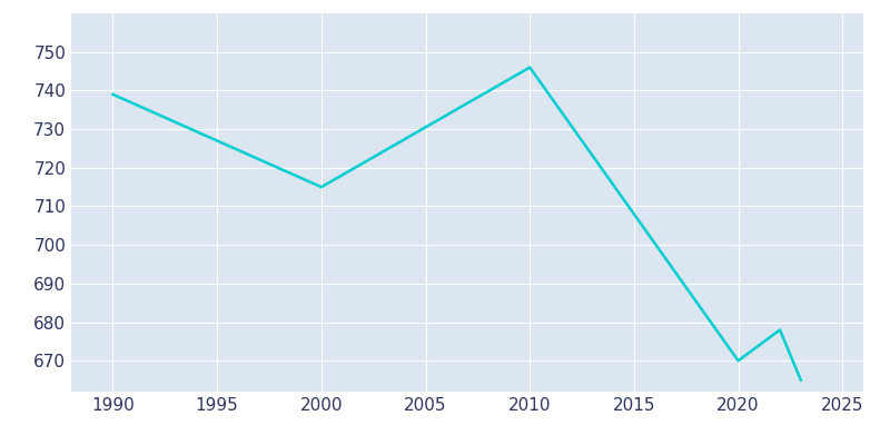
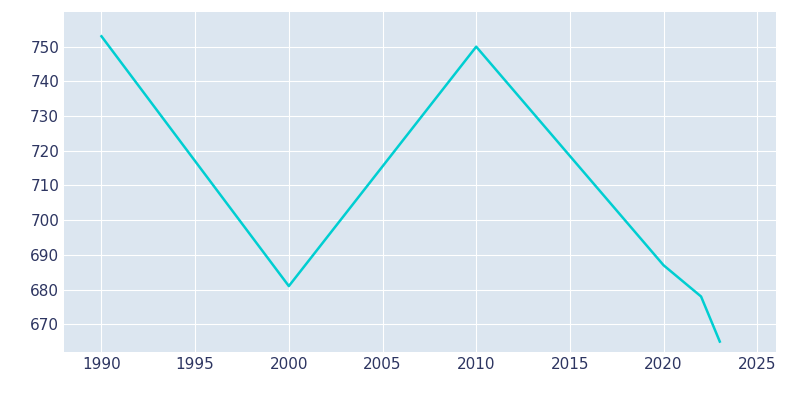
1990: 739 -> 753
2000: 715 -> 681
2010: 746 -> 750
2020: 670 -> 687
